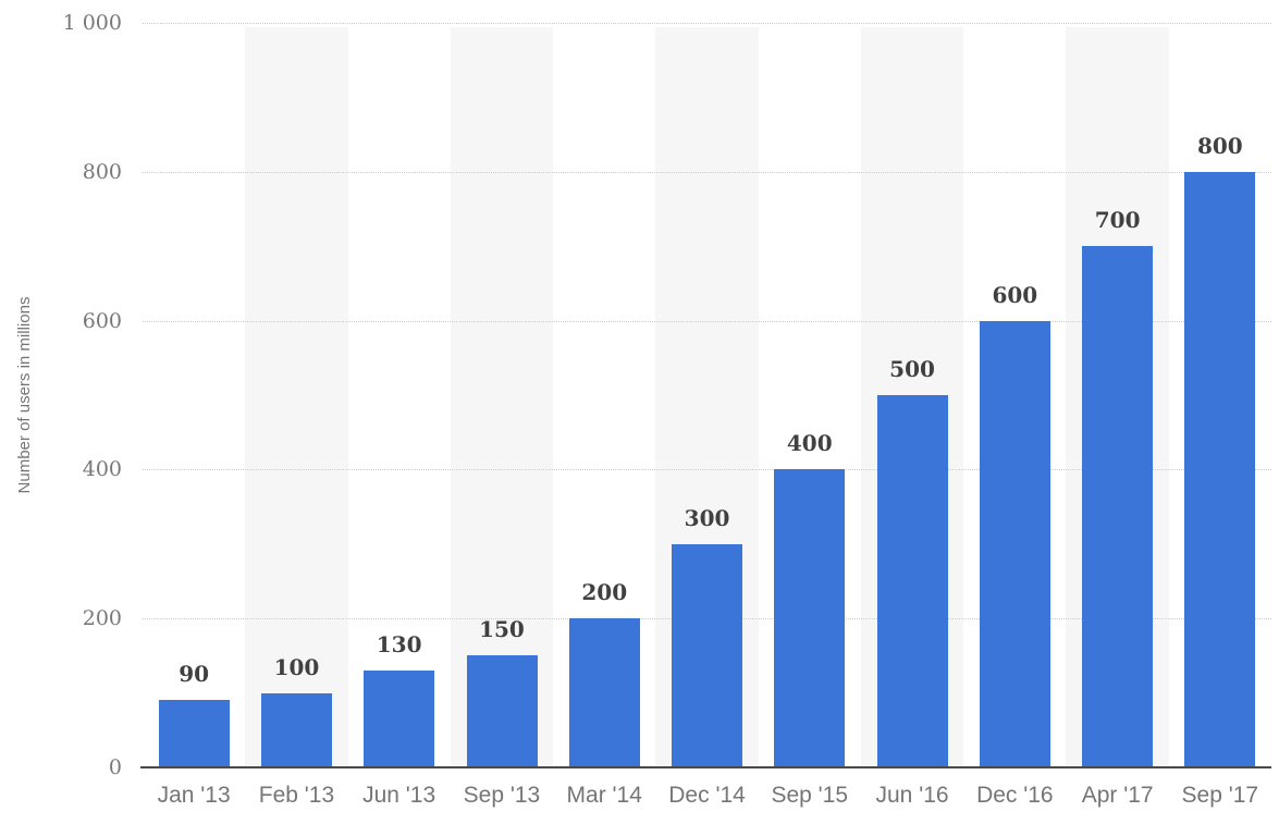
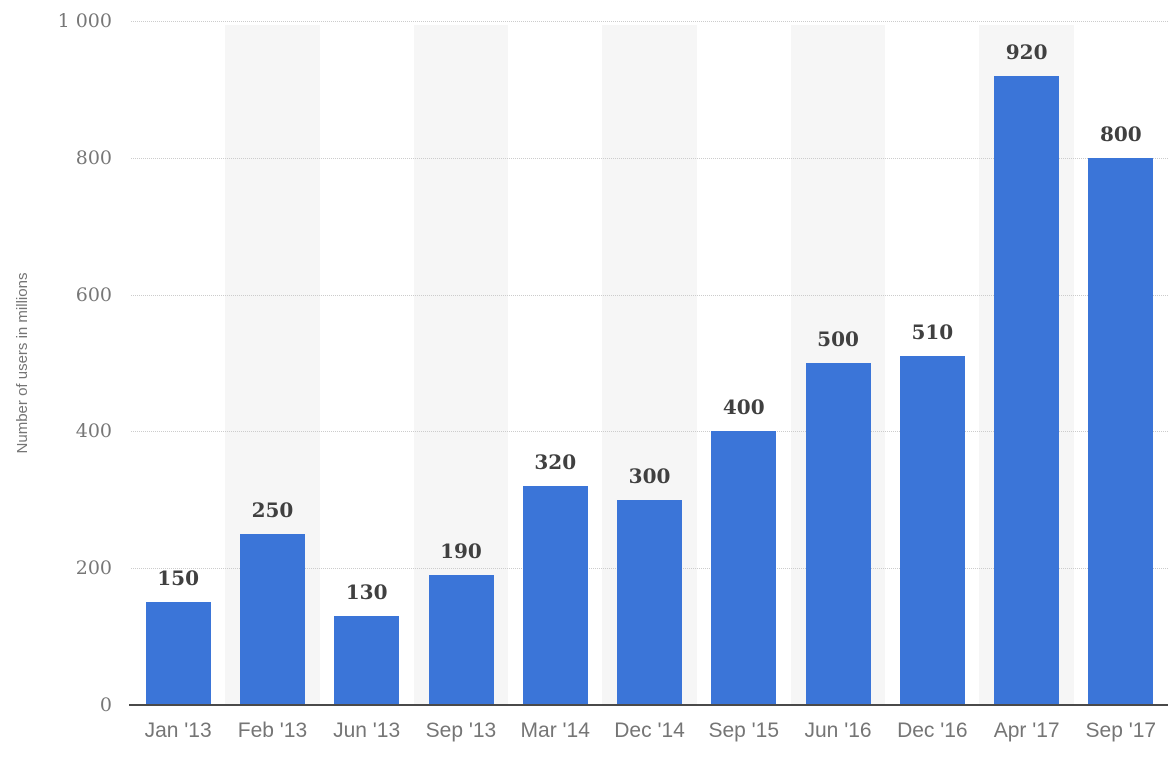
Jan '13: 90 -> 150
Feb '13: 100 -> 250
Sep '13: 150 -> 190
Mar '14: 200 -> 320
Dec '16: 600 -> 510
Apr '17: 700 -> 920
